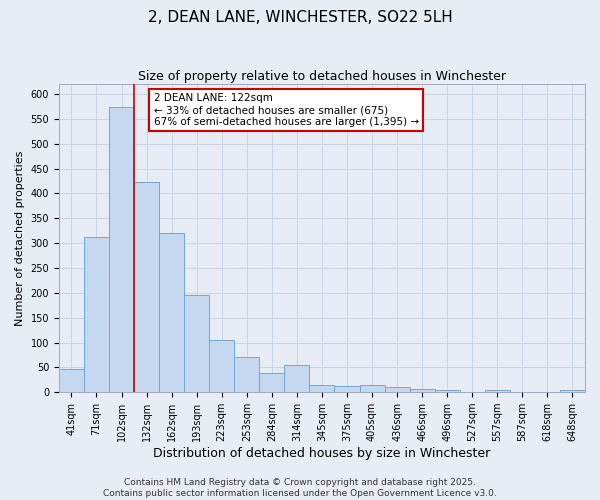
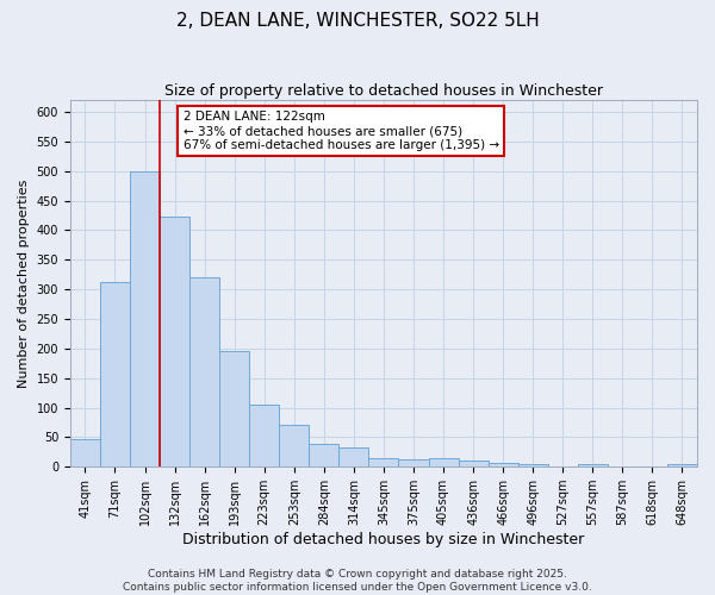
102sqm: 575 -> 500
314sqm: 55 -> 32
